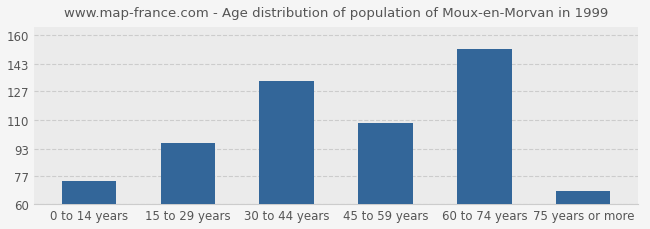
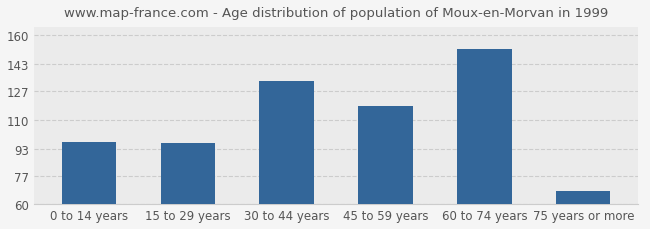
0 to 14 years: 74 -> 97
45 to 59 years: 108 -> 118
